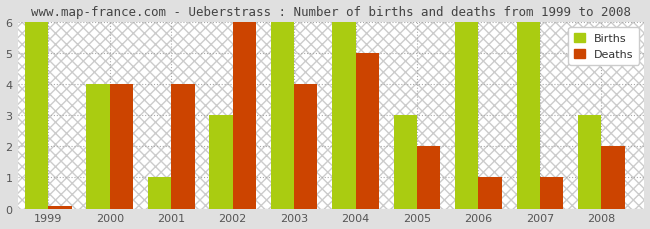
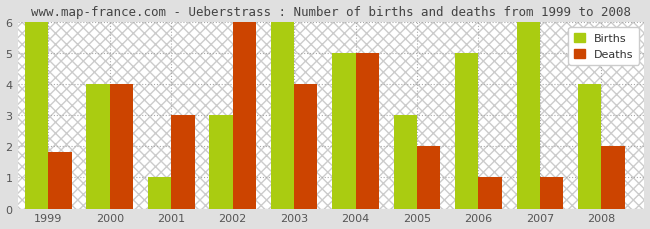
Deaths/1999: 0.07 -> 1.80
Deaths/2001: 4.00 -> 3.00
Births/2004: 6 -> 5
Births/2006: 6 -> 5
Births/2008: 3 -> 4
